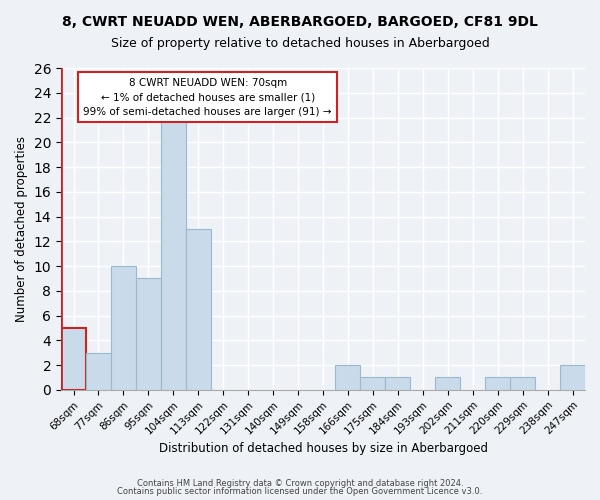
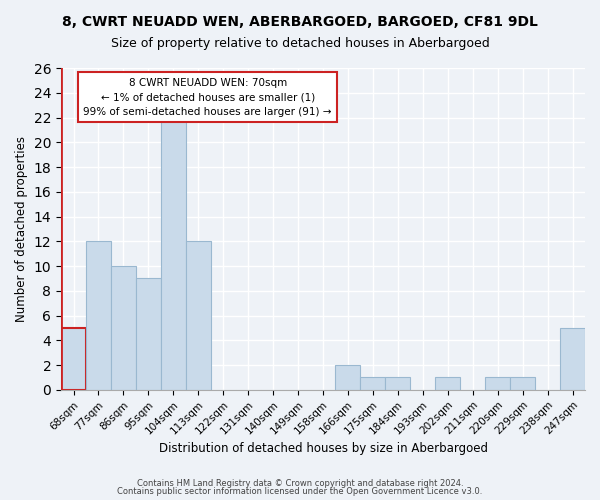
77sqm: 3 -> 12
113sqm: 13 -> 12
247sqm: 2 -> 5
